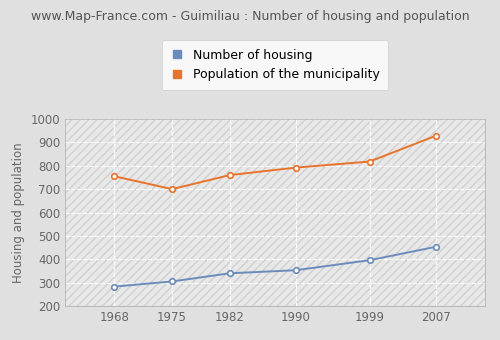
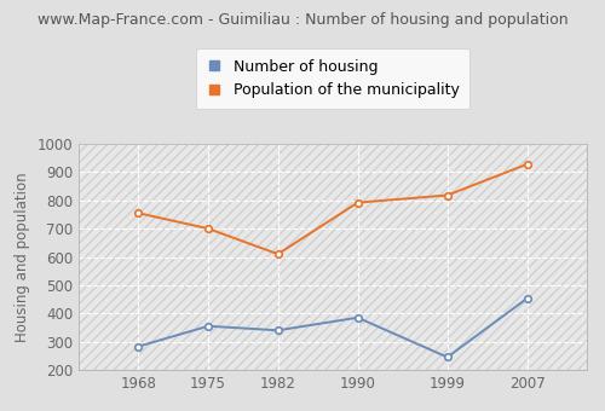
Number of housing/1975: 305 -> 355
Population of the municipality/1982: 760 -> 610
Number of housing/1990: 353 -> 385
Number of housing/1999: 396 -> 245
